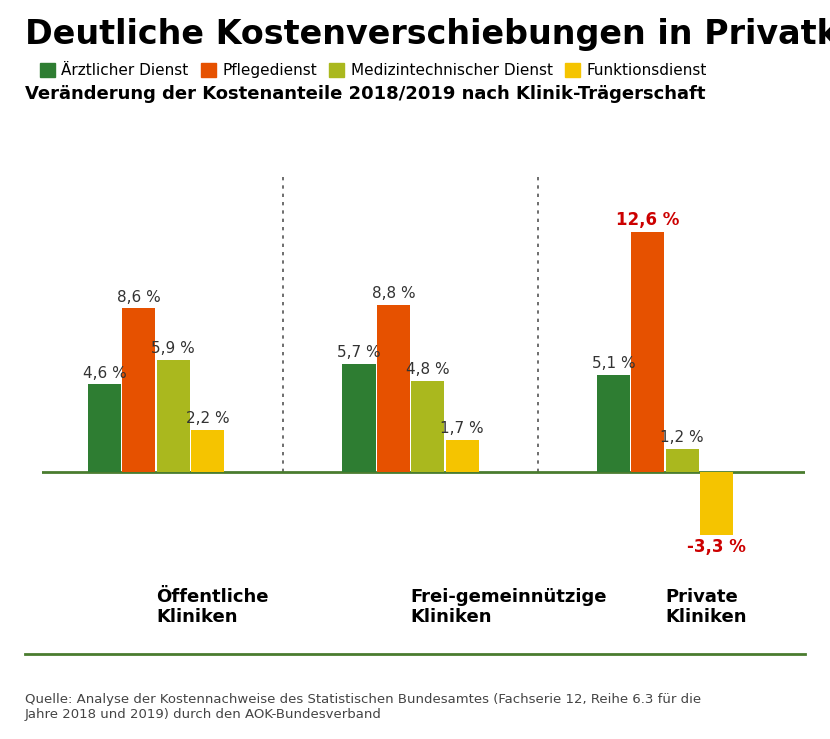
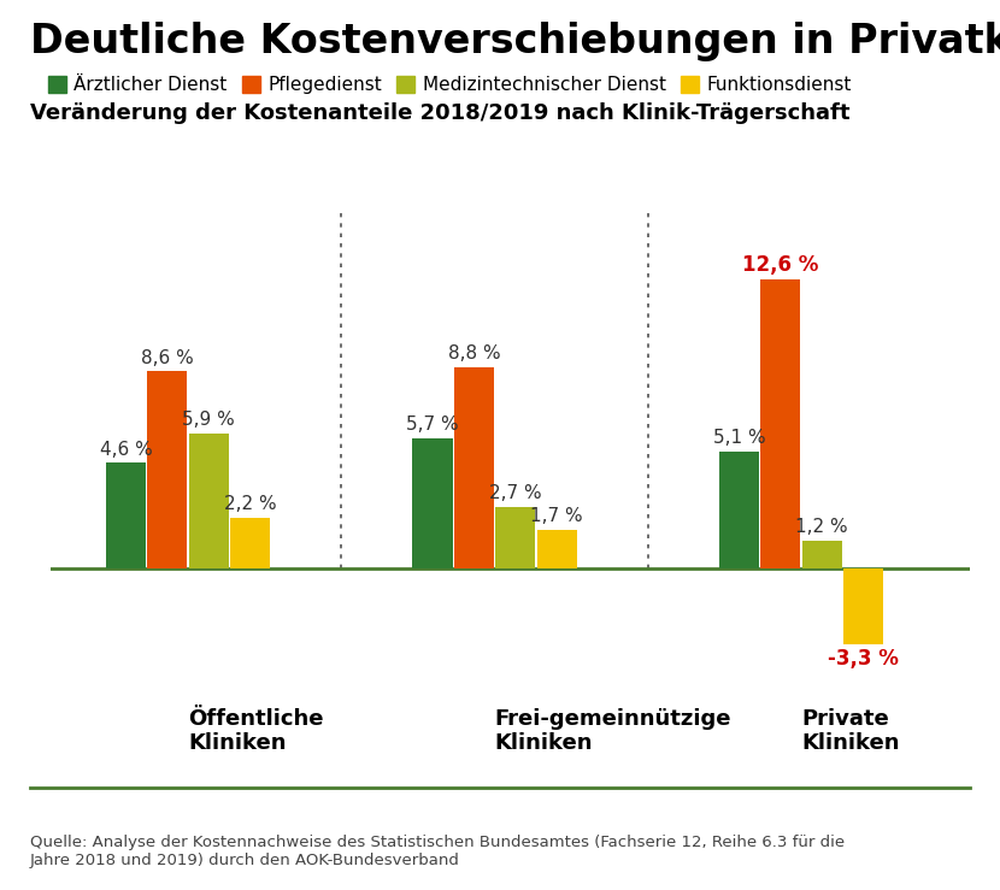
Medizintechnischer Dienst/Frei-gemeinnützige Kliniken: 4,8 -> 2,7
